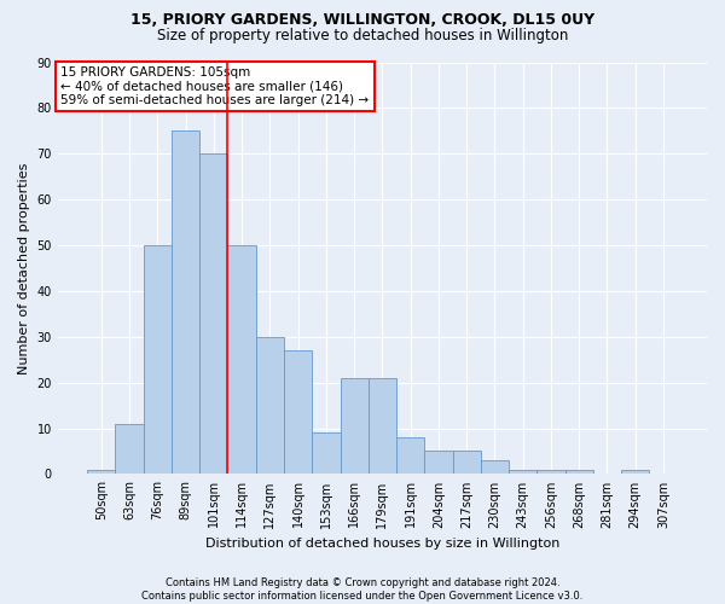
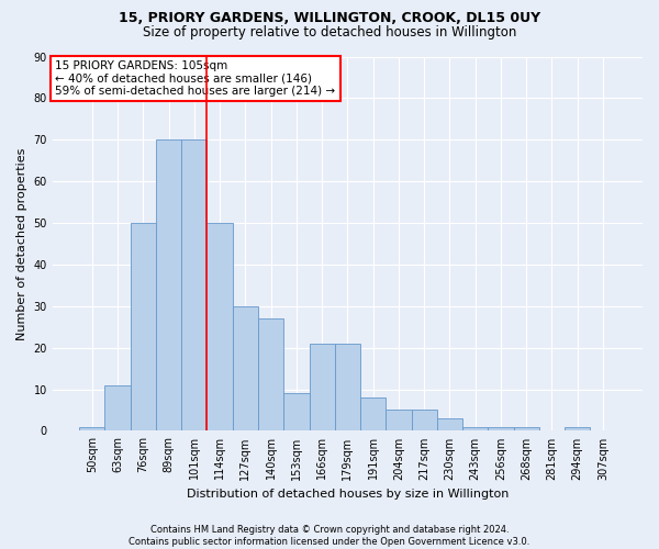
89sqm: 75 -> 70
